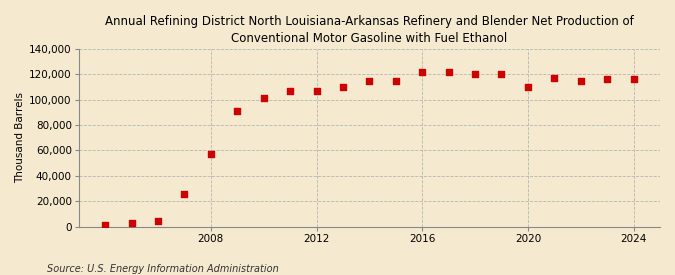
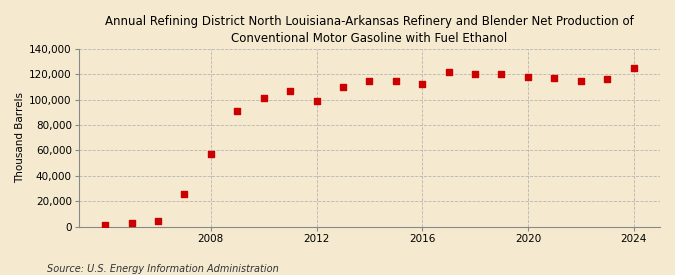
2012: 107,000 -> 99,000
2016: 122,000 -> 112,000
2020: 110,000 -> 118,000
2024: 116,000 -> 125,000
